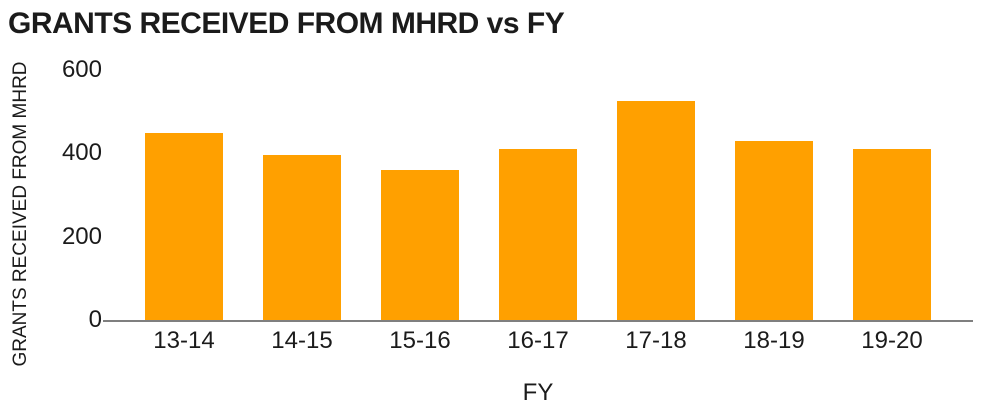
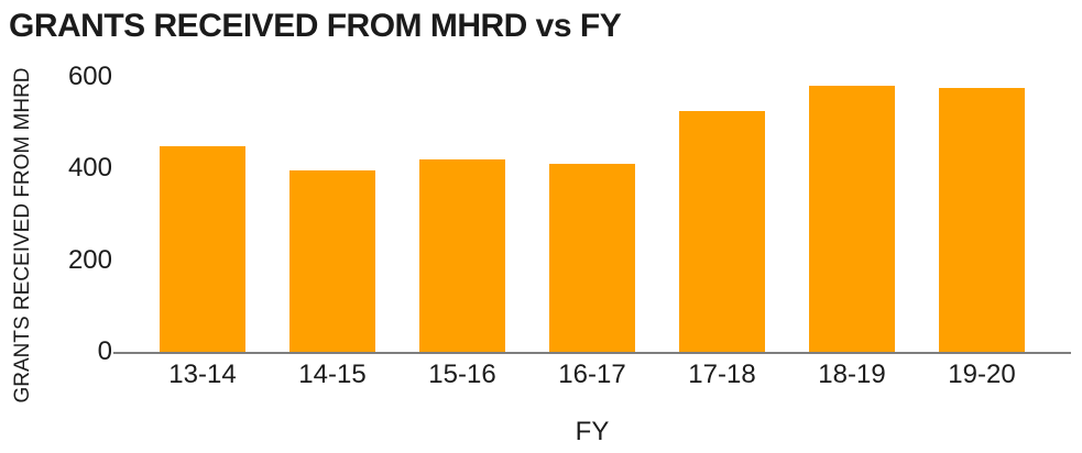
15-16: 360 -> 420
18-19: 430 -> 580
19-20: 410 -> 580
